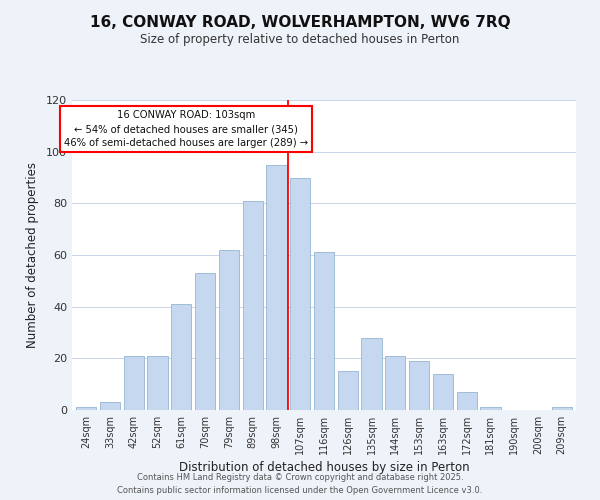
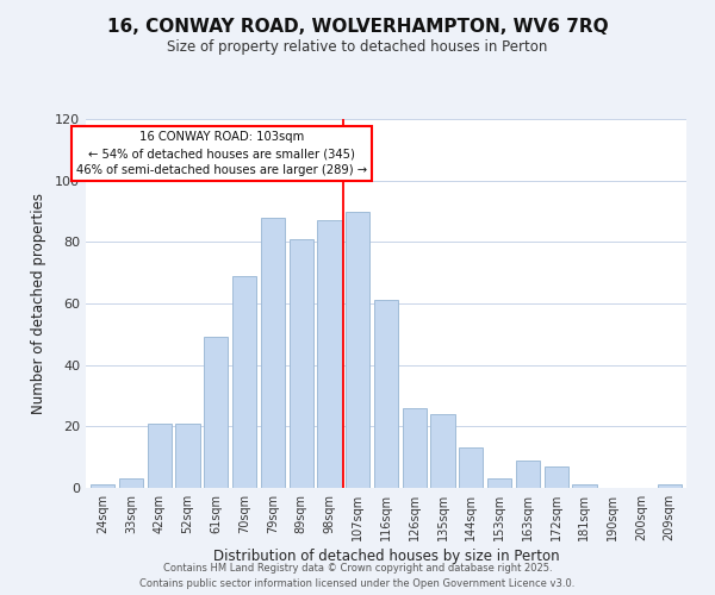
61sqm: 41 -> 49
70sqm: 53 -> 69
79sqm: 62 -> 88
98sqm: 95 -> 87
126sqm: 15 -> 26
135sqm: 28 -> 24
144sqm: 21 -> 13
153sqm: 19 -> 3
163sqm: 14 -> 9
